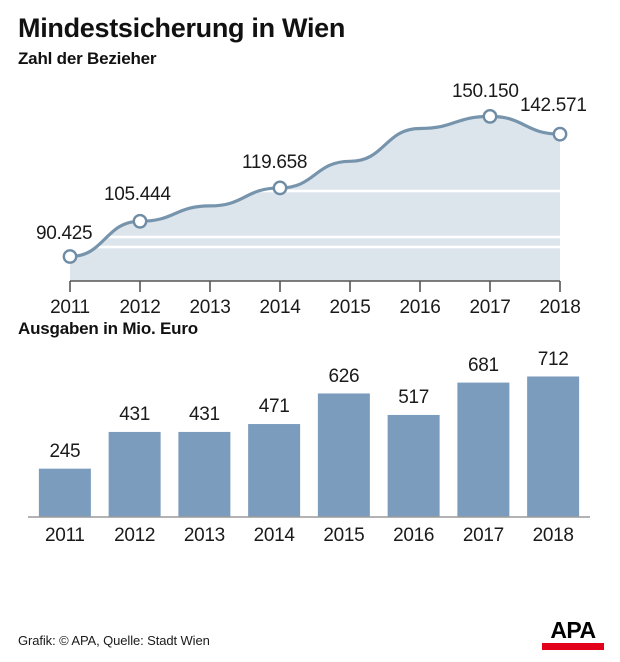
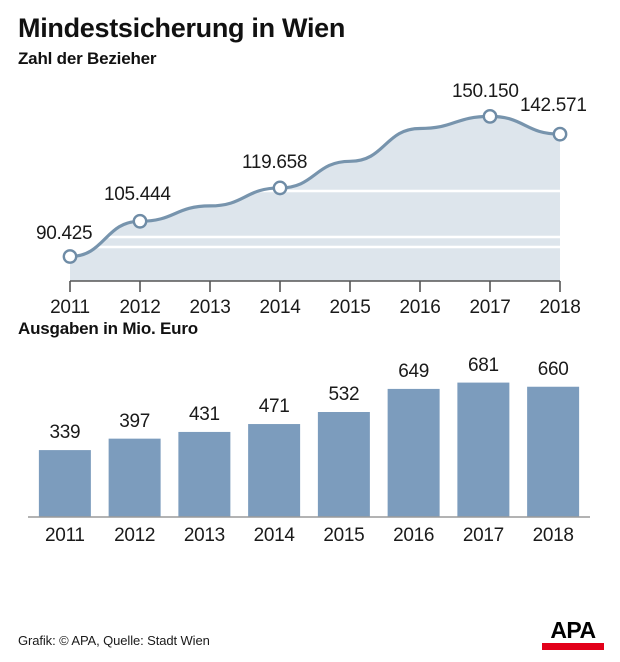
Ausgaben in Mio. Euro/2011: 245 -> 339
Ausgaben in Mio. Euro/2012: 431 -> 397
Ausgaben in Mio. Euro/2015: 626 -> 532
Ausgaben in Mio. Euro/2016: 517 -> 649
Ausgaben in Mio. Euro/2018: 712 -> 660
